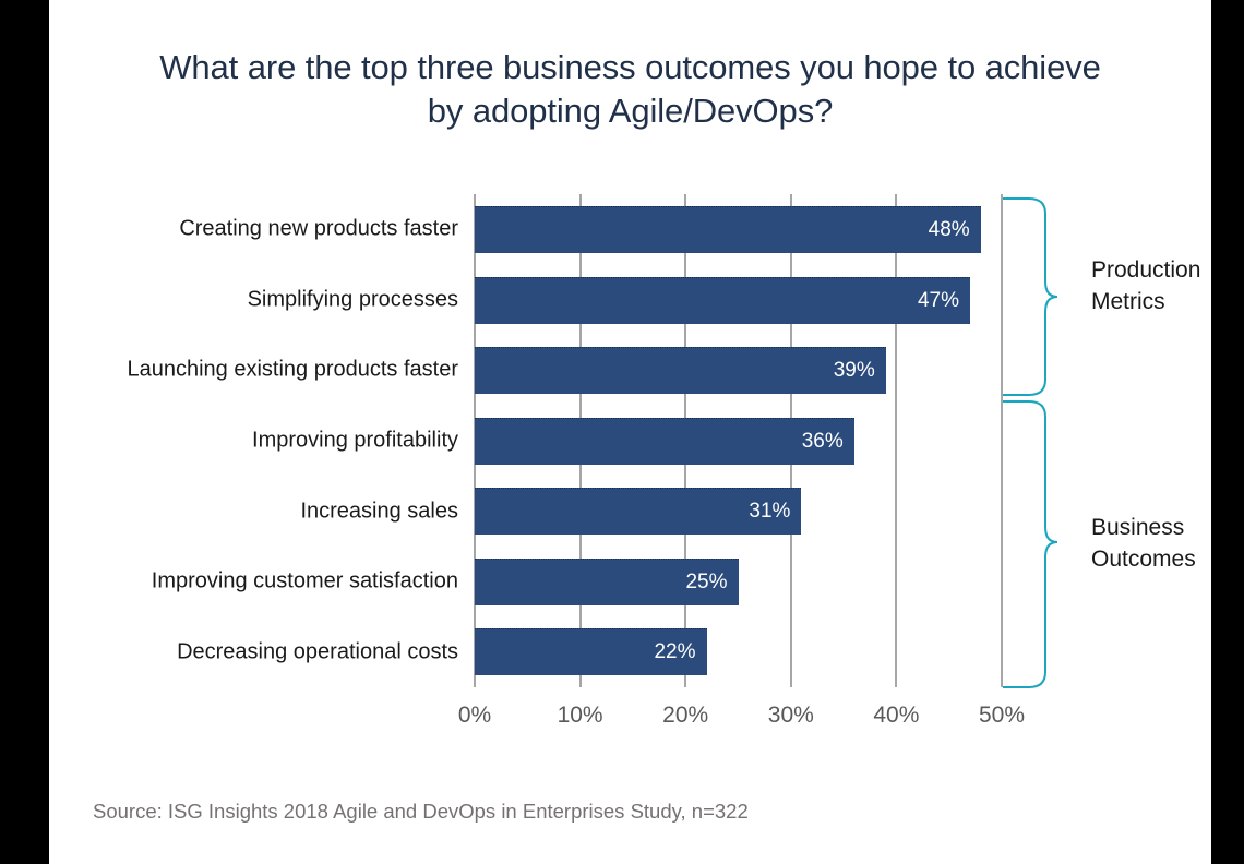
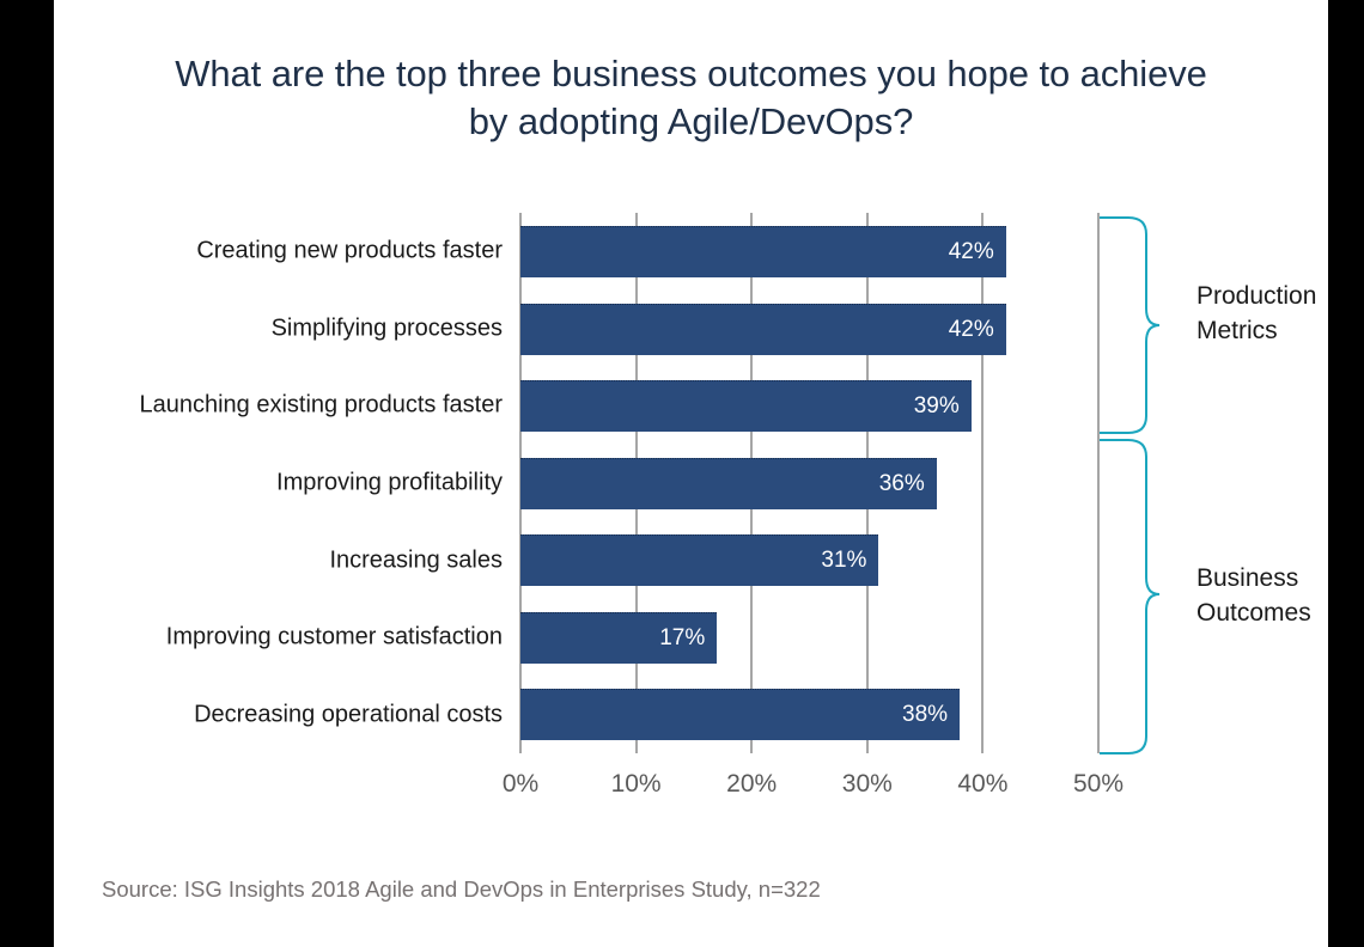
Creating new products faster: 48% -> 42%
Simplifying processes: 47% -> 42%
Improving customer satisfaction: 25% -> 17%
Decreasing operational costs: 22% -> 38%
